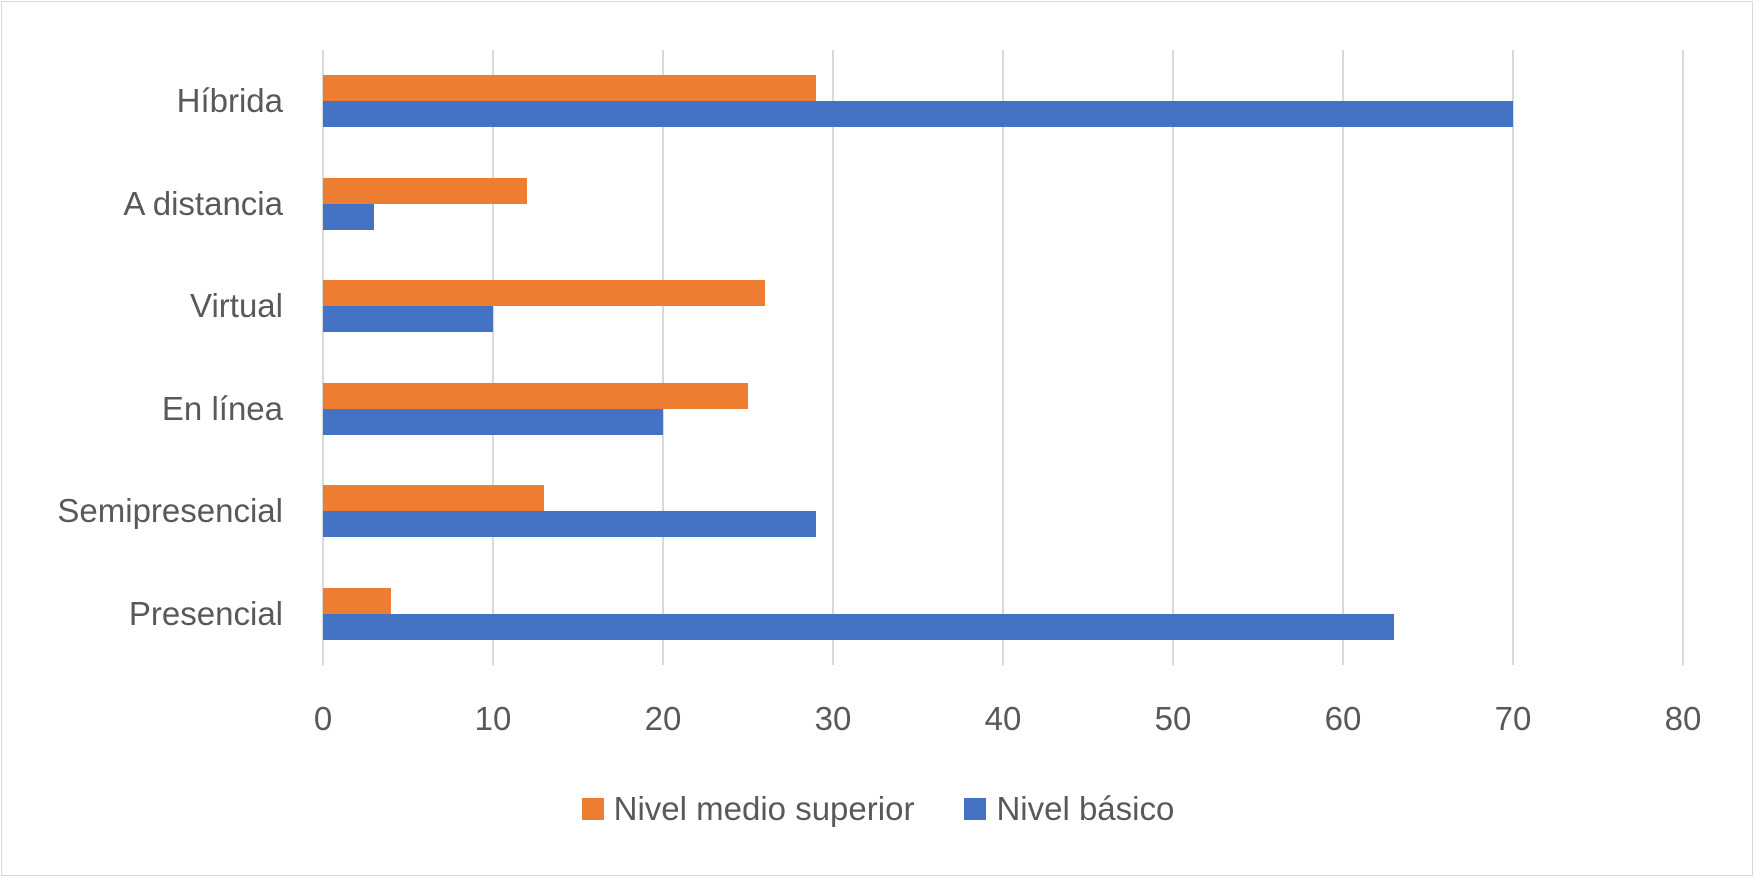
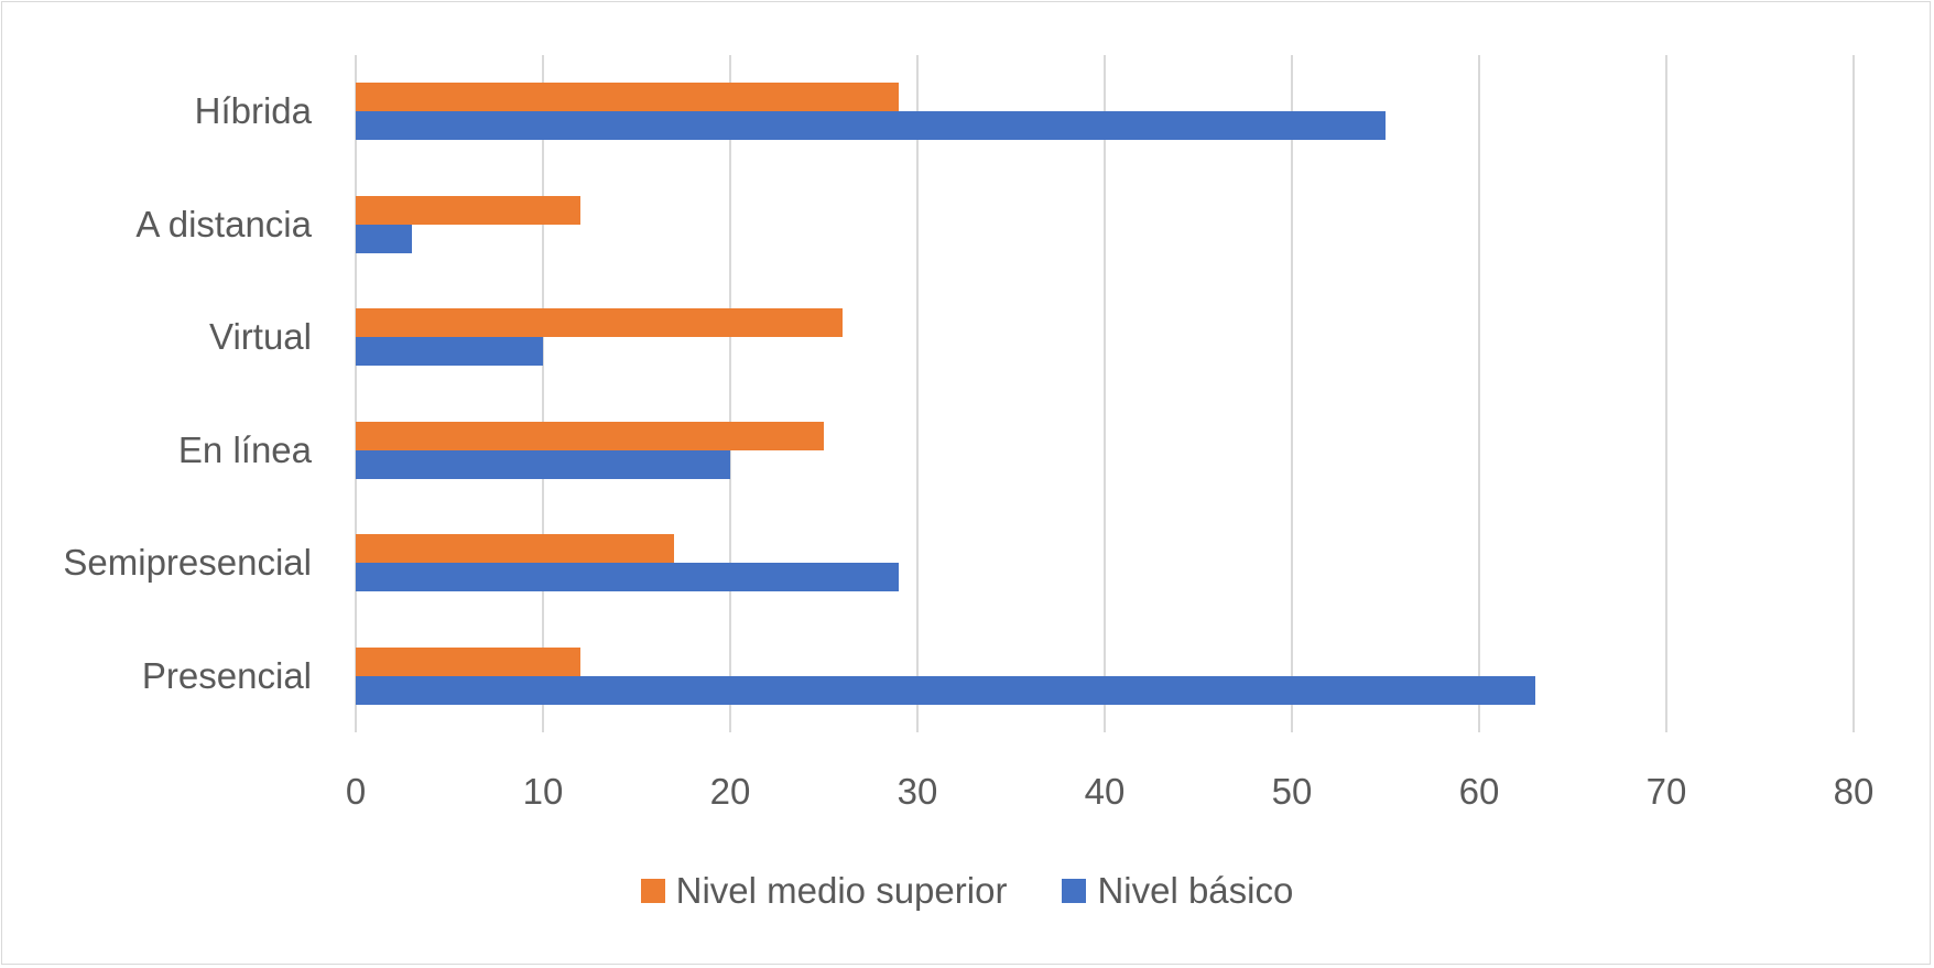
Nivel básico/Híbrida: 70 -> 55
Nivel medio superior/Semipresencial: 13 -> 17
Nivel medio superior/Presencial: 4 -> 12
